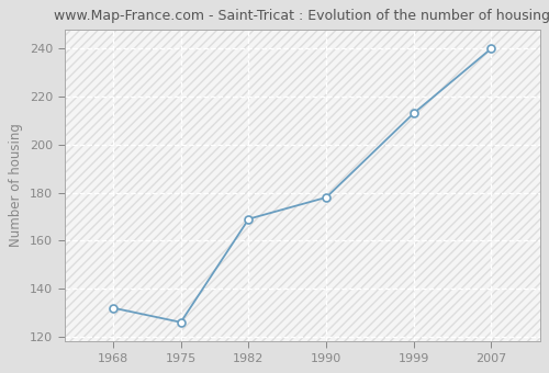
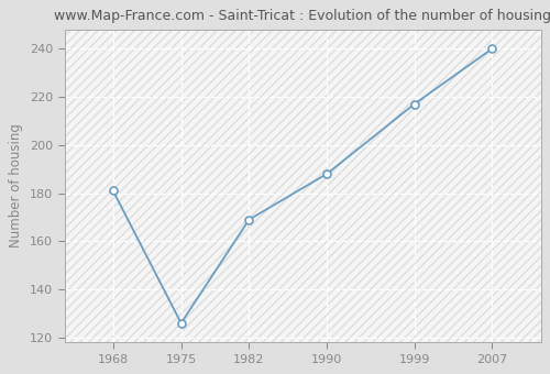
1968: 132 -> 181
1990: 178 -> 188
1999: 213 -> 217
